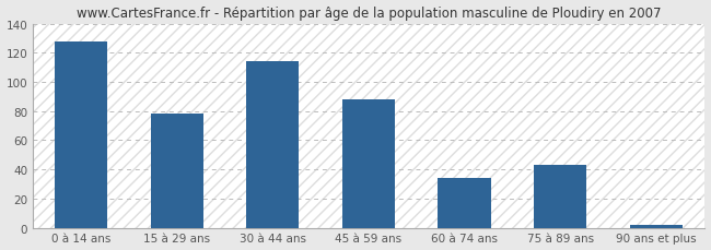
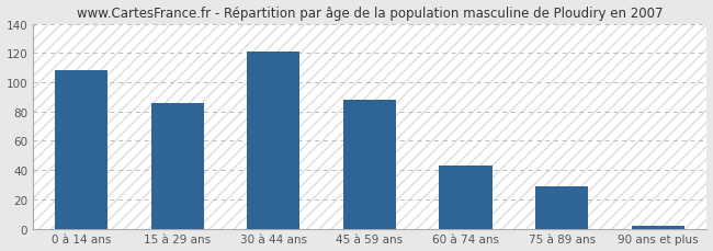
0 à 14 ans: 128 -> 108
15 à 29 ans: 78 -> 86
30 à 44 ans: 114 -> 121
60 à 74 ans: 34 -> 43
75 à 89 ans: 43 -> 29
